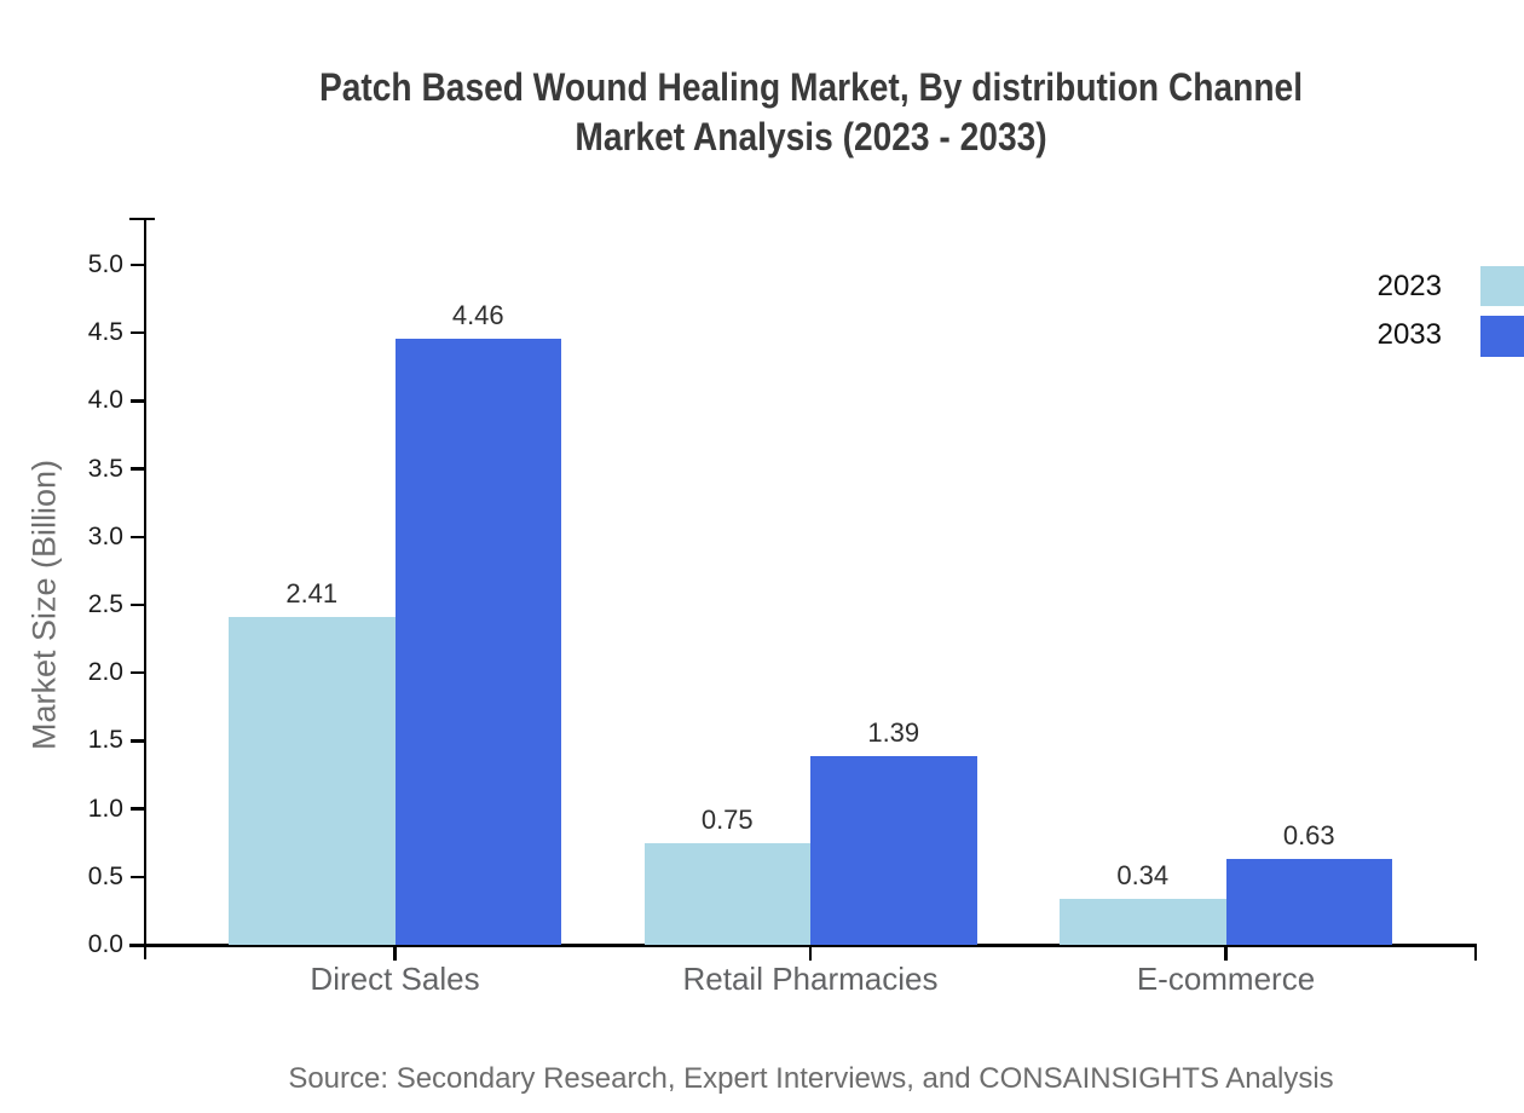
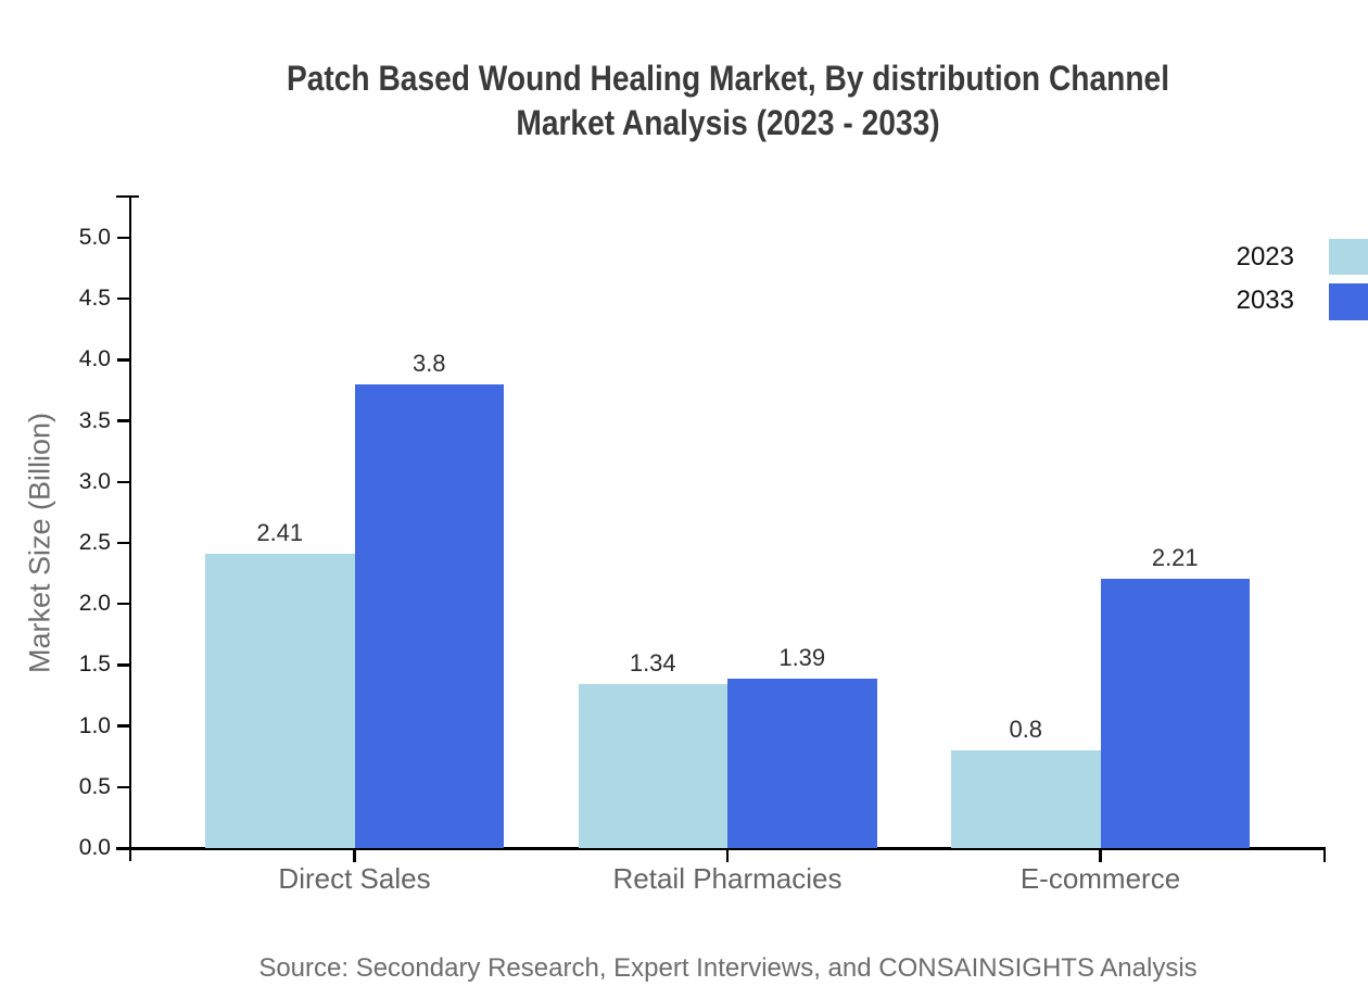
2033/Direct Sales: 4.46 -> 3.8
2023/Retail Pharmacies: 0.75 -> 1.34
2023/E-commerce: 0.34 -> 0.8
2033/E-commerce: 0.63 -> 2.21
